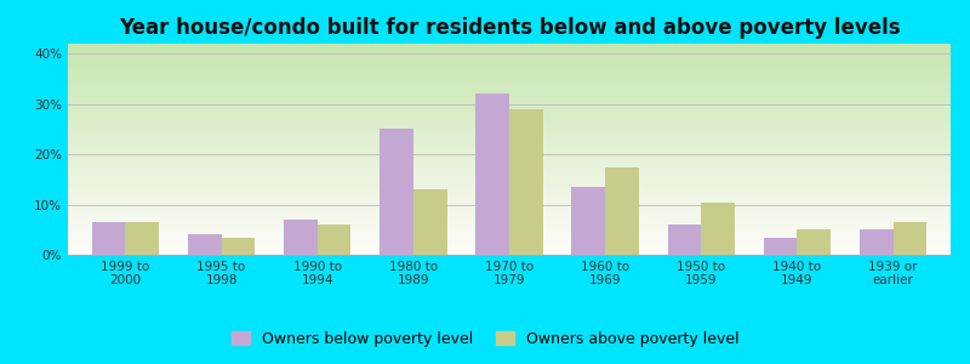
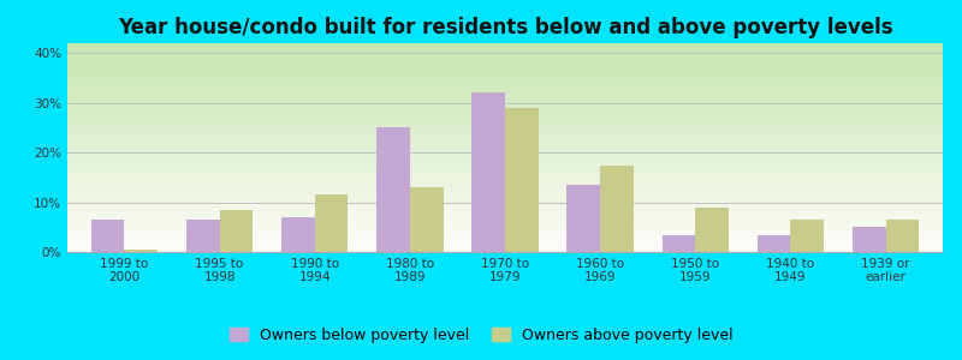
Owners above poverty level/1999 to 2000: 6.5% -> 0.5%
Owners below poverty level/1995 to 1998: 4.0% -> 6.5%
Owners above poverty level/1995 to 1998: 3.5% -> 8.5%
Owners above poverty level/1990 to 1994: 6.0% -> 11.5%
Owners below poverty level/1950 to 1959: 6.0% -> 3.5%
Owners above poverty level/1950 to 1959: 10.5% -> 9.0%
Owners above poverty level/1940 to 1949: 5.0% -> 6.5%
